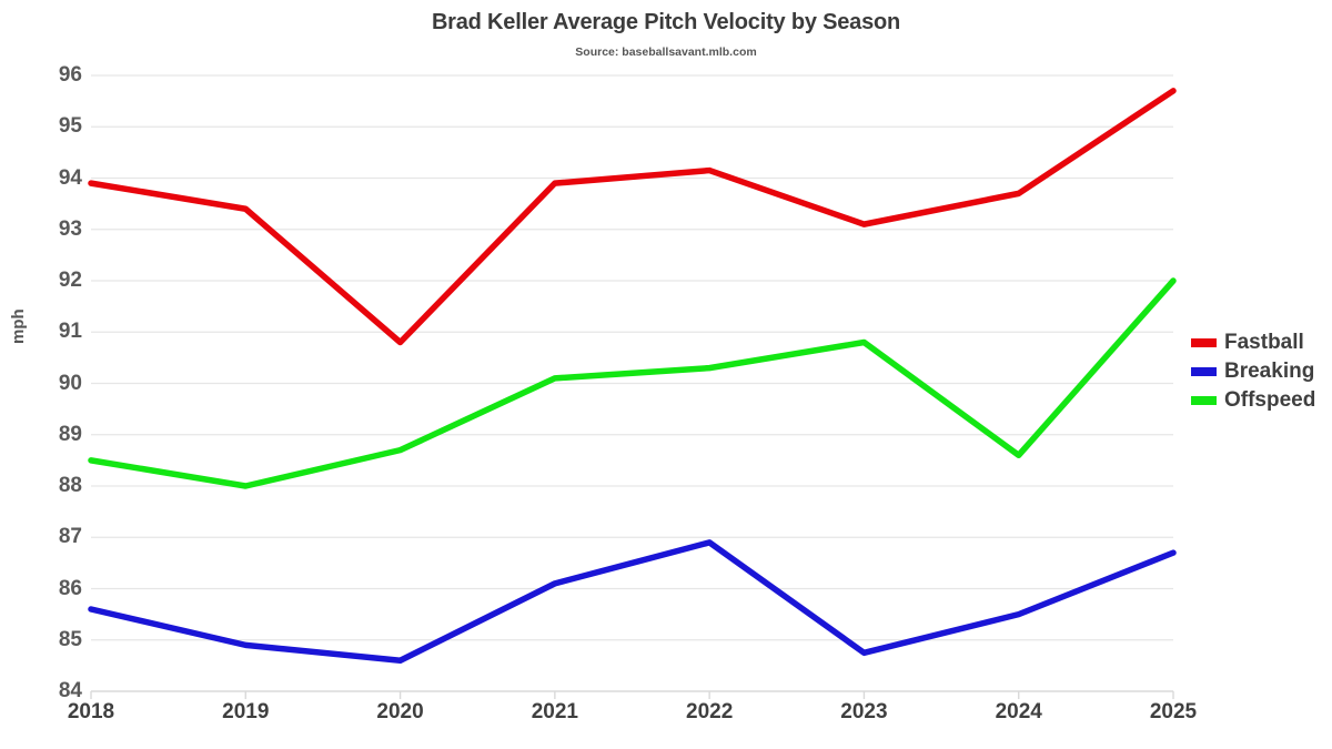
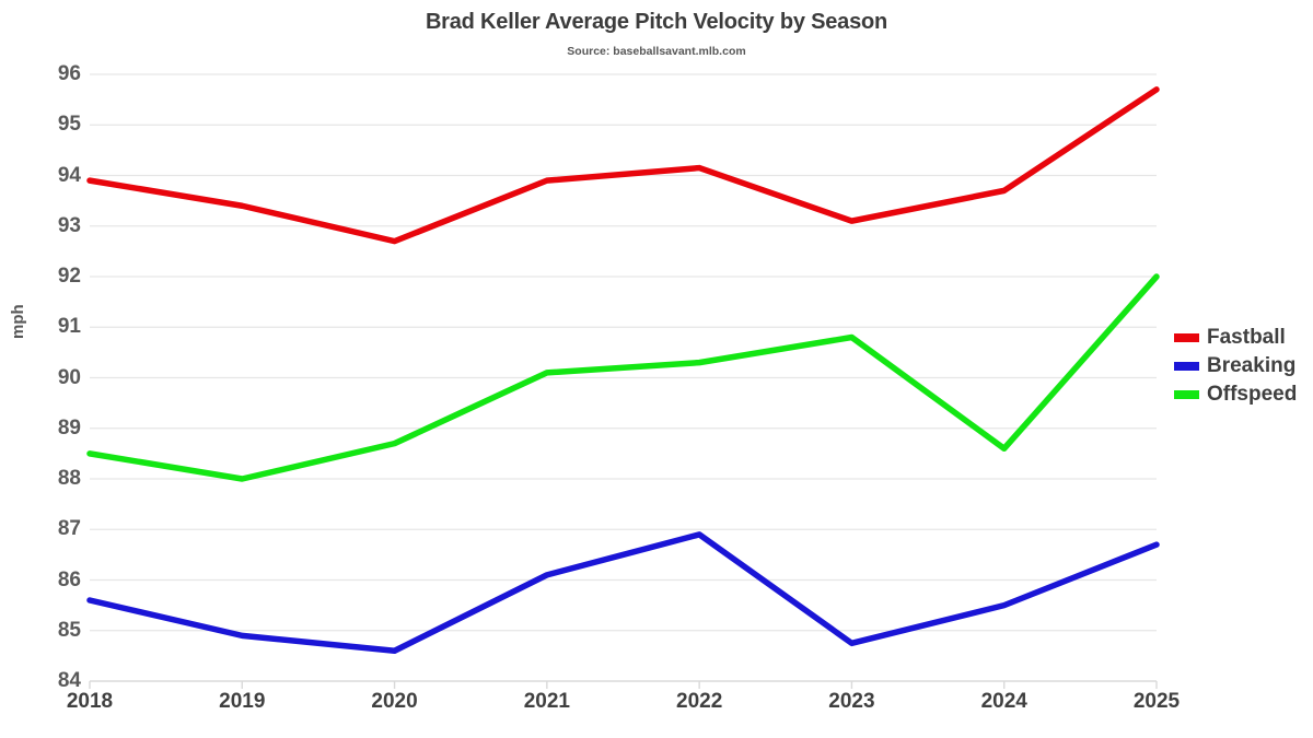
Fastball/2020: 90.8 -> 92.7
